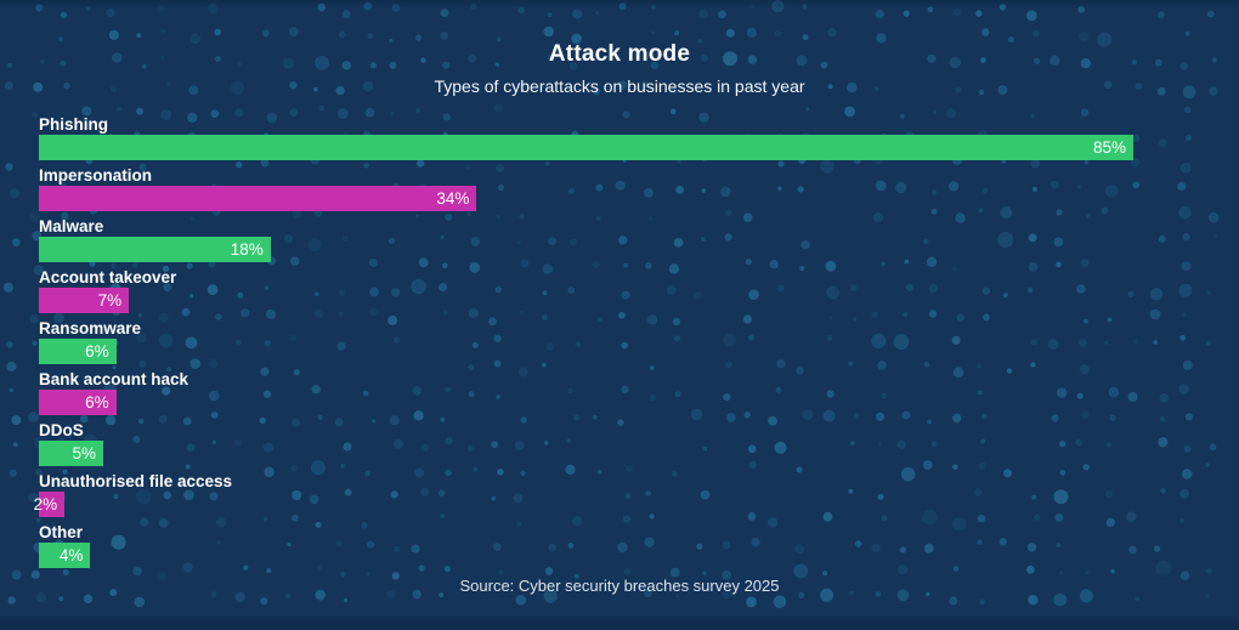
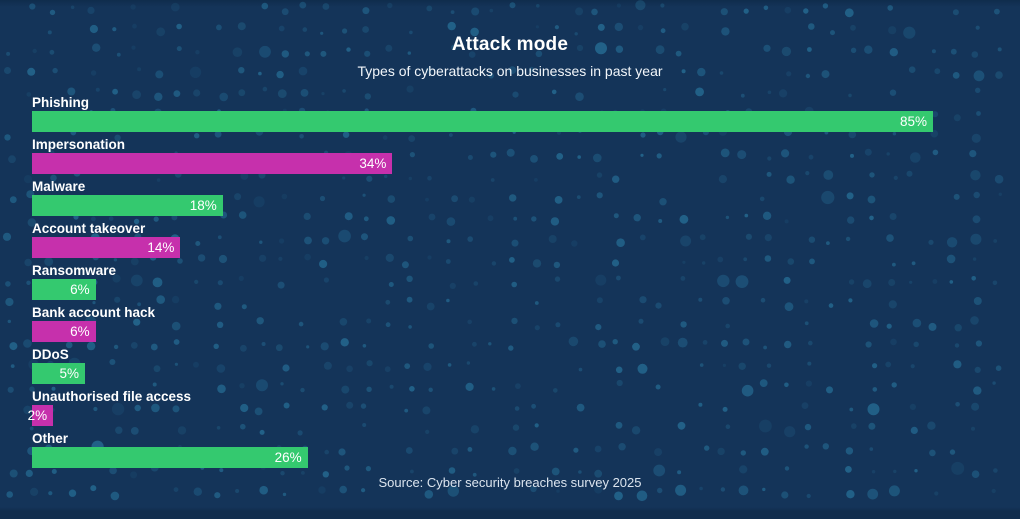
Account takeover: 7% -> 14%
Other: 4% -> 26%
